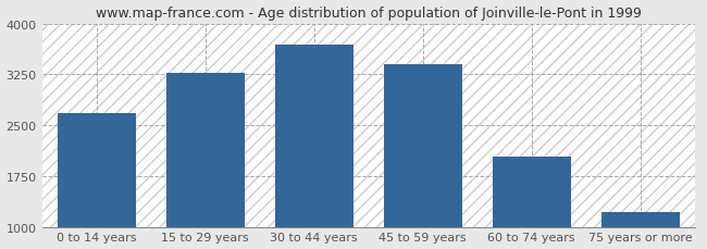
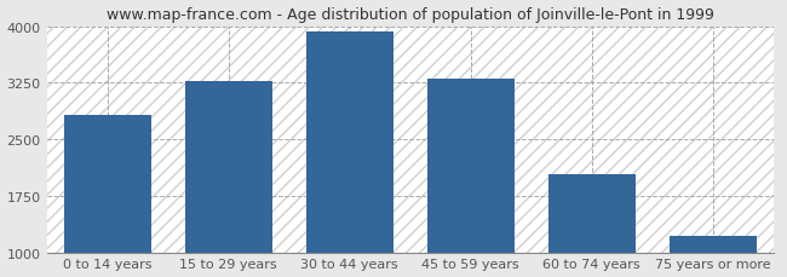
0 to 14 years: 2680 -> 2820
30 to 44 years: 3680 -> 3920
45 to 59 years: 3400 -> 3300
